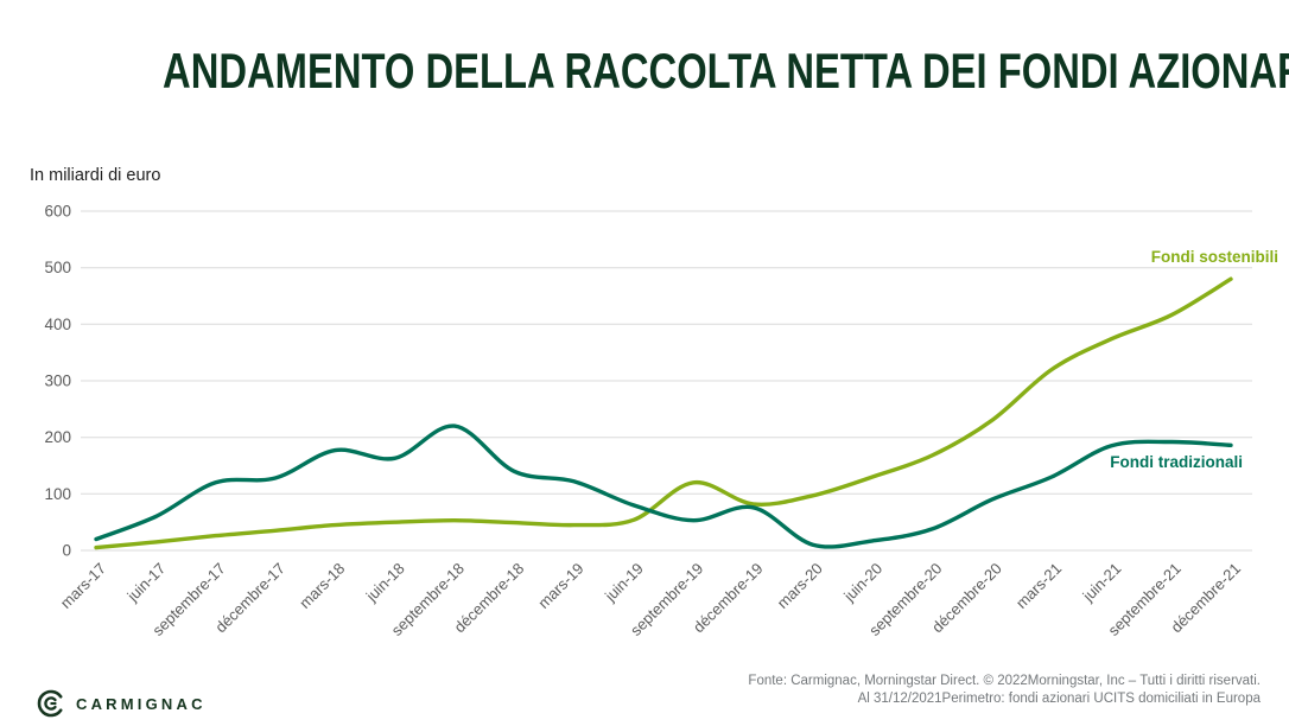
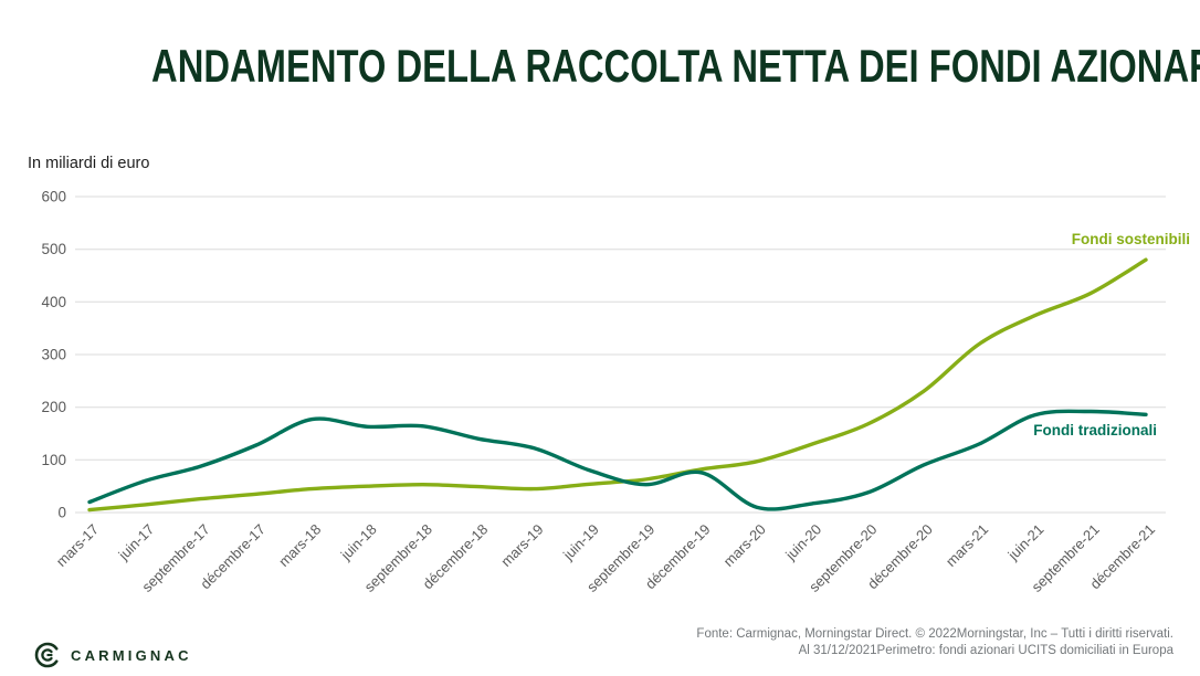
Fondi tradizionali/septembre-17: 120 -> 90
Fondi tradizionali/septembre-18: 220 -> 160
Fondi sostenibili/septembre-19: 120 -> 60
